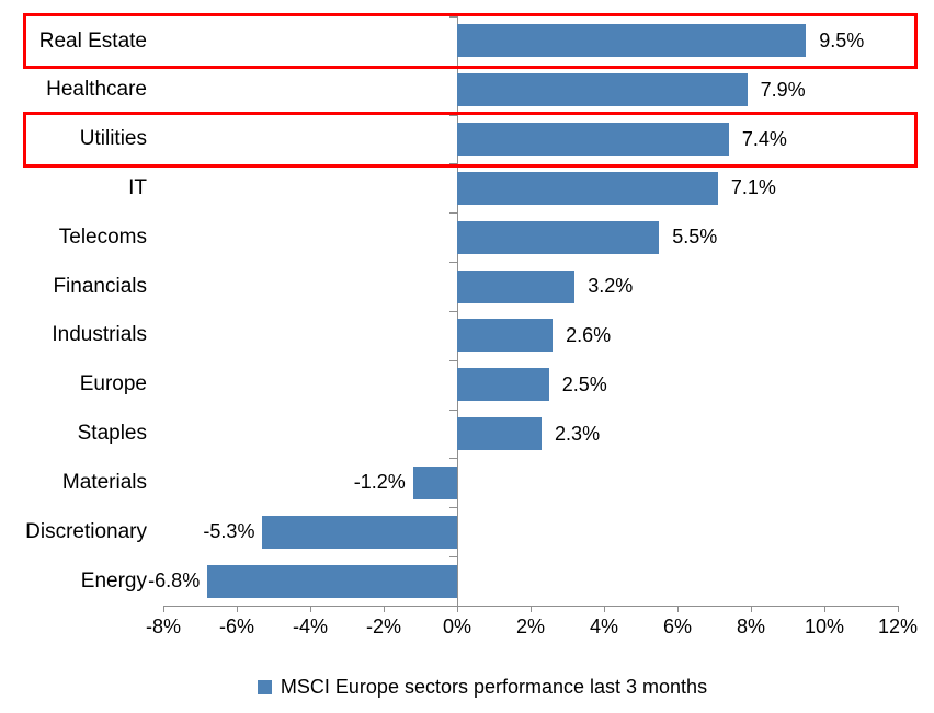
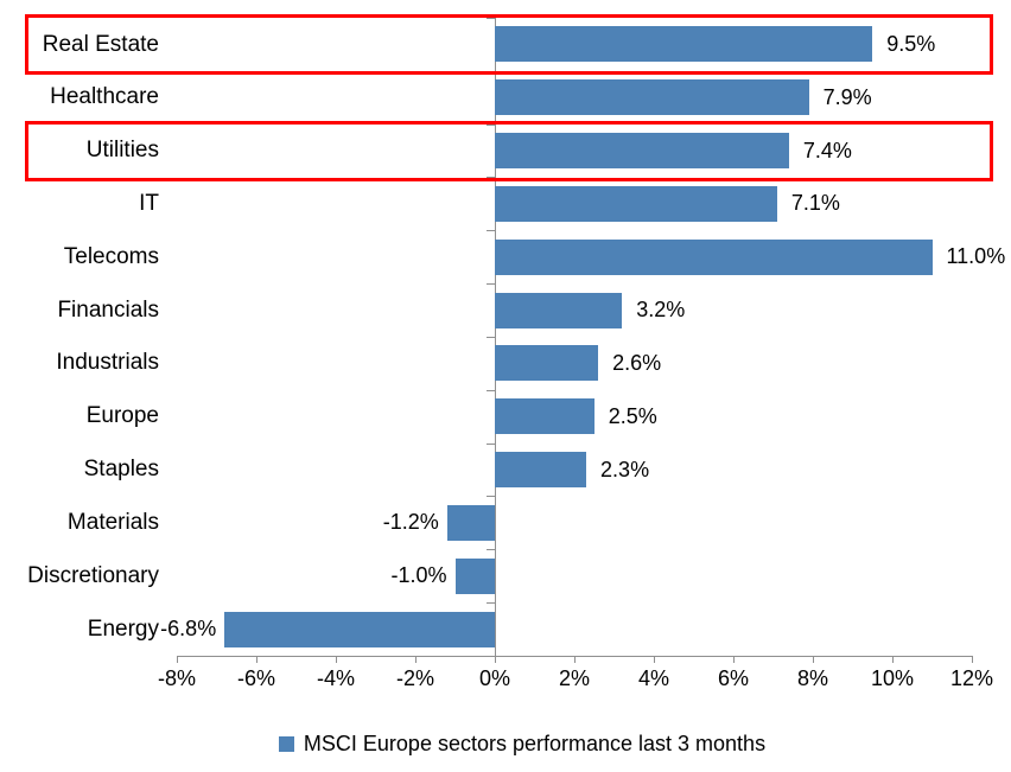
Telecoms: 5.5% -> 11.0%
Discretionary: -5.3% -> -1.0%
